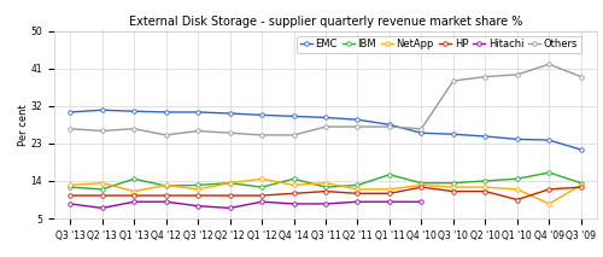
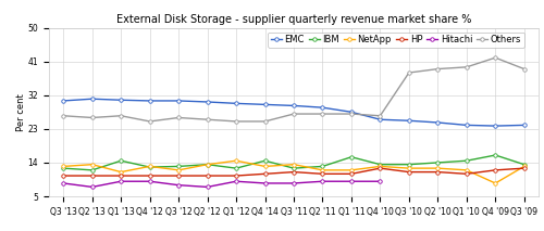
HP/Q1 '10: 9.5 -> 11.0
EMC/Q3 '09: 21.5 -> 24.0
